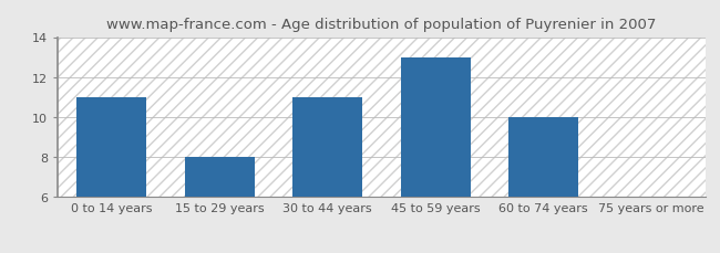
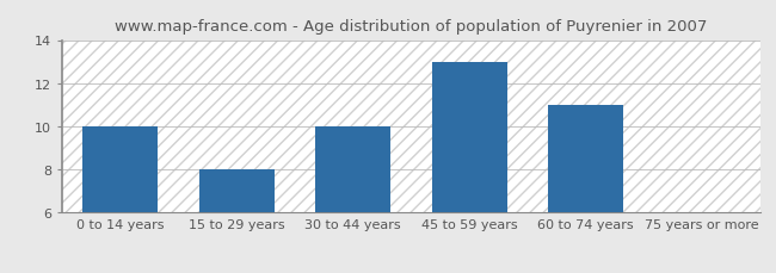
0 to 14 years: 11 -> 10
30 to 44 years: 11 -> 10
60 to 74 years: 10 -> 11
